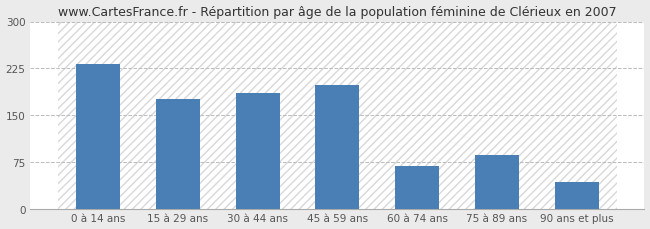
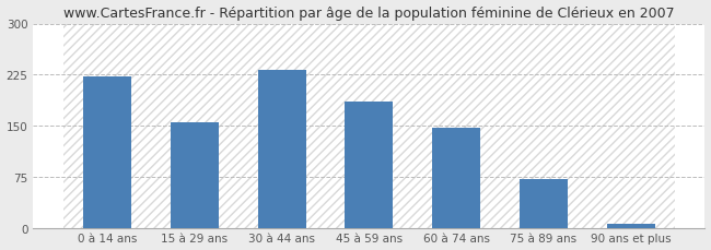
0 à 14 ans: 232 -> 222
15 à 29 ans: 176 -> 155
30 à 44 ans: 186 -> 232
45 à 59 ans: 198 -> 185
60 à 74 ans: 68 -> 147
75 à 89 ans: 86 -> 72
90 ans et plus: 42 -> 5
